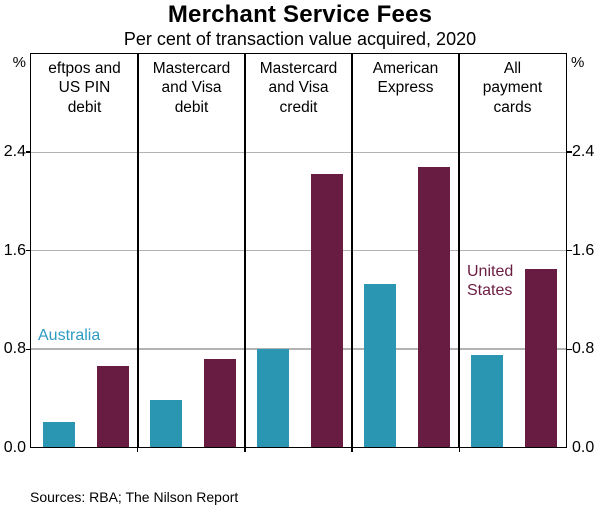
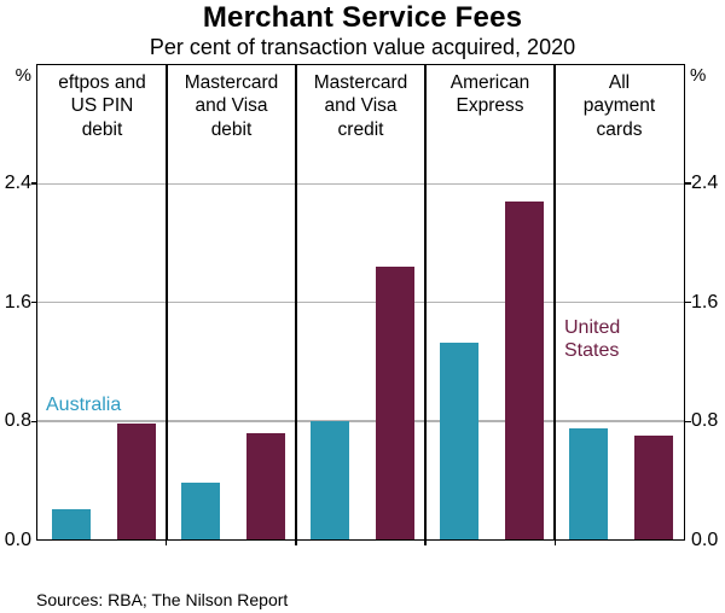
United States/eftpos and US PIN debit: 0.66 -> 0.78
United States/Mastercard and Visa credit: 2.22 -> 1.84
United States/All payment cards: 1.45 -> 0.70
